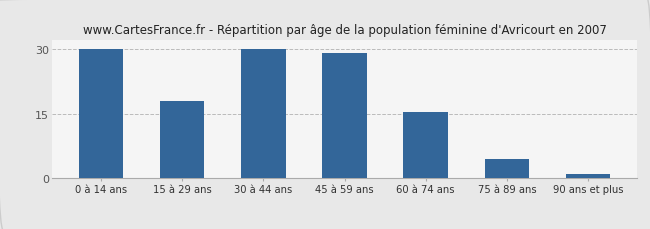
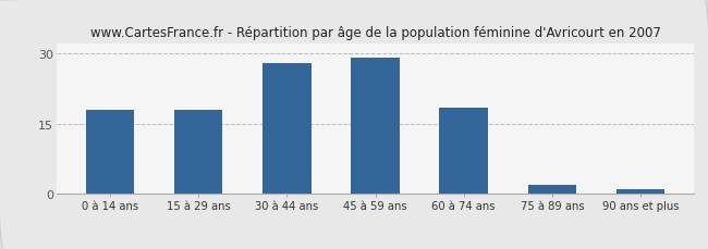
0 à 14 ans: 30.0 -> 18.0
30 à 44 ans: 30.0 -> 28.0
60 à 74 ans: 15.5 -> 18.5
75 à 89 ans: 4.5 -> 2.0
